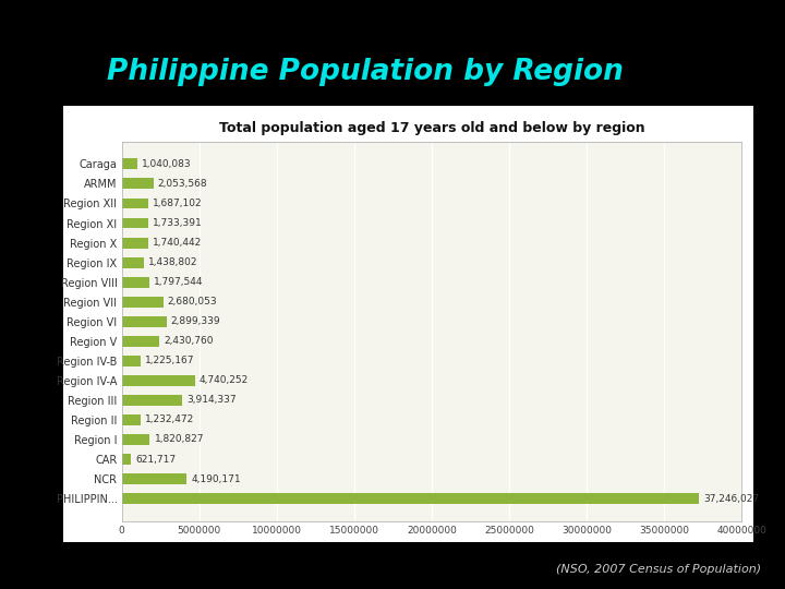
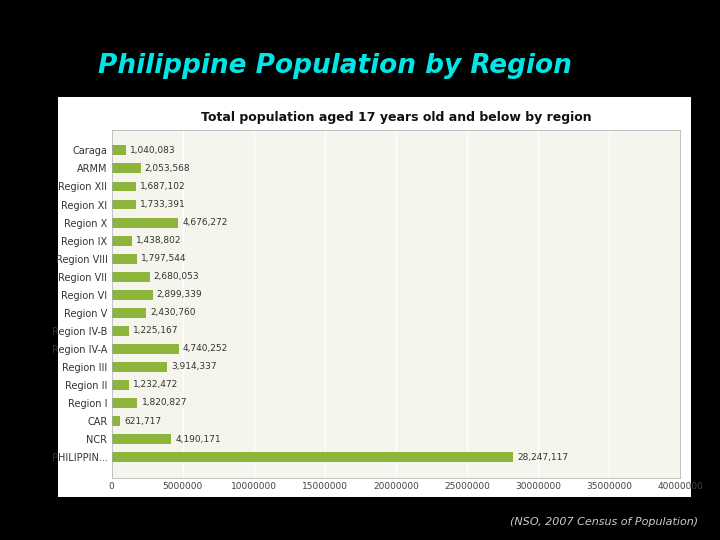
Region X: 1,740,442 -> 4,676,272
PHILIPPIN...: 37,246,027 -> 28,247,117
